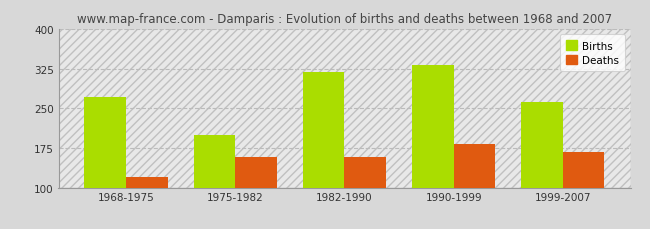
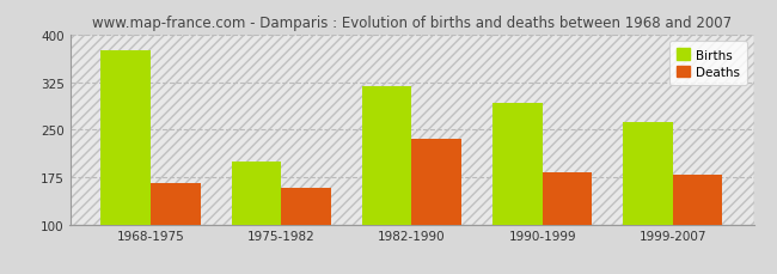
Births/1968-1975: 272 -> 376
Deaths/1968-1975: 120 -> 166
Deaths/1982-1990: 158 -> 236
Births/1990-1999: 332 -> 292
Deaths/1999-2007: 168 -> 178
